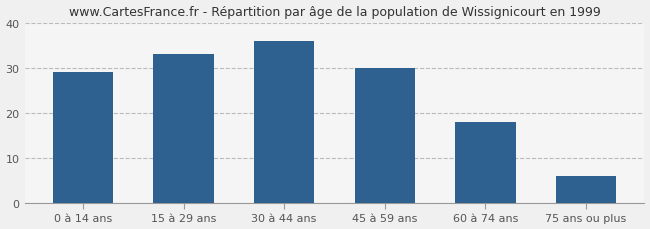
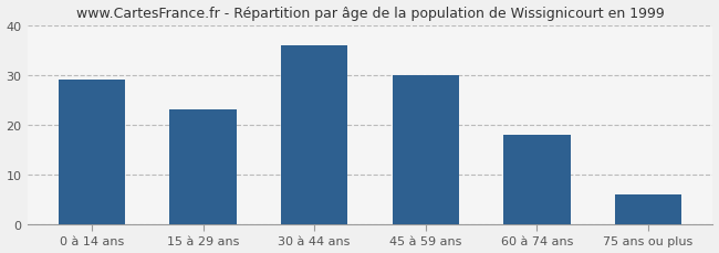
15 à 29 ans: 33 -> 23
